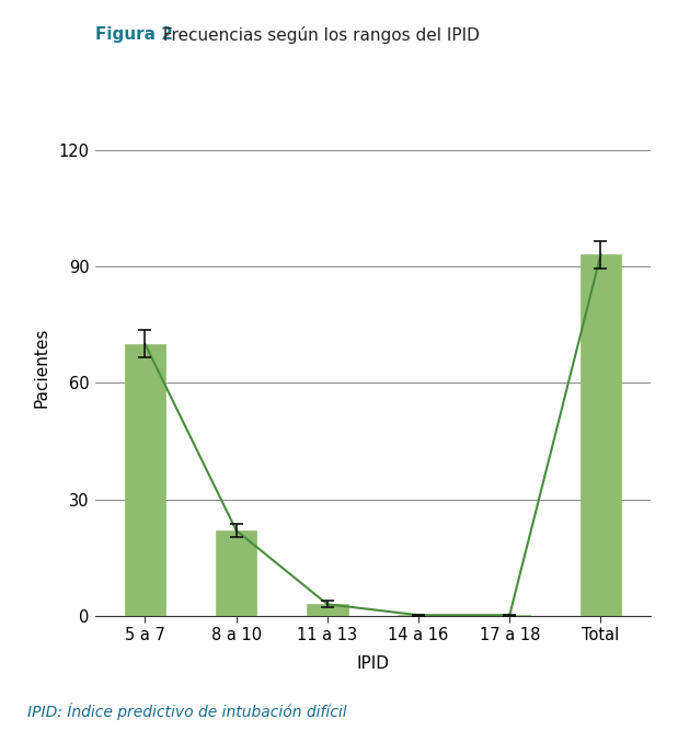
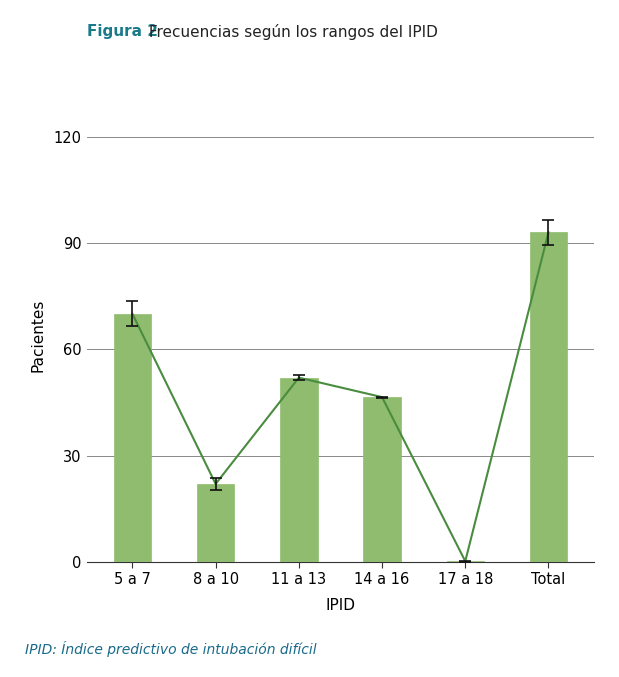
11 a 13: 3.0 -> 52.0
14 a 16: 0.2 -> 46.5
